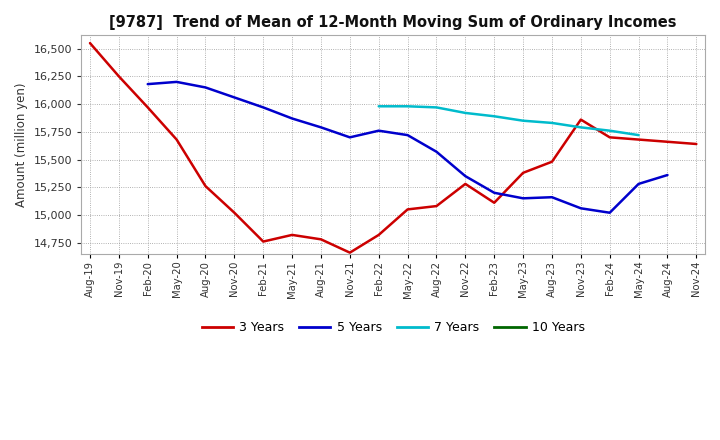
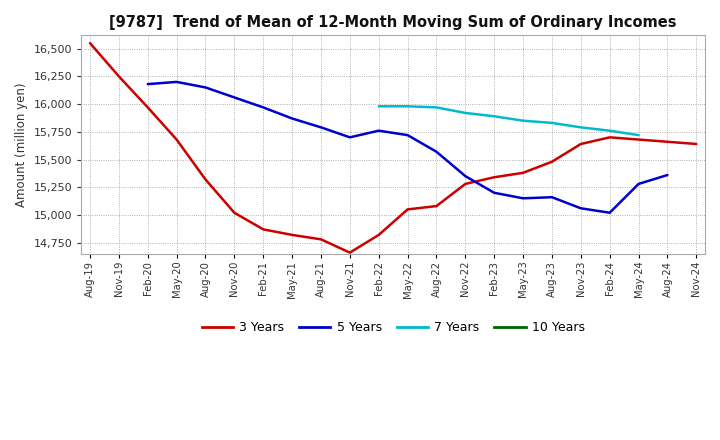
3 Years/Aug-20: 15,260 -> 15,320
3 Years/Feb-21: 14,760 -> 14,870
3 Years/Feb-23: 15,110 -> 15,340
3 Years/Nov-23: 15,860 -> 15,640
